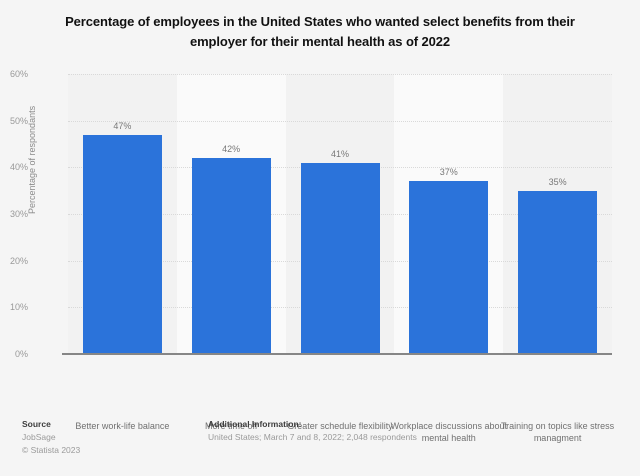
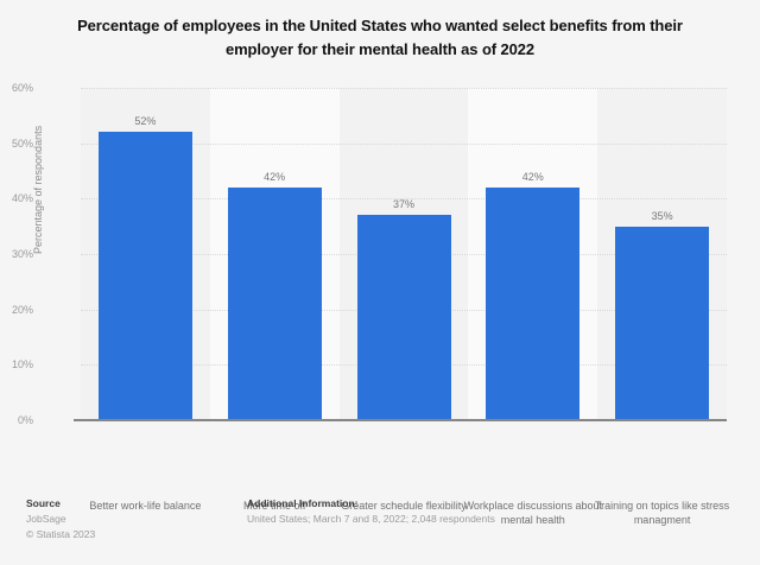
Better work-life balance: 47% -> 52%
Greater schedule flexibility: 41% -> 37%
Workplace discussions about mental health: 37% -> 42%
